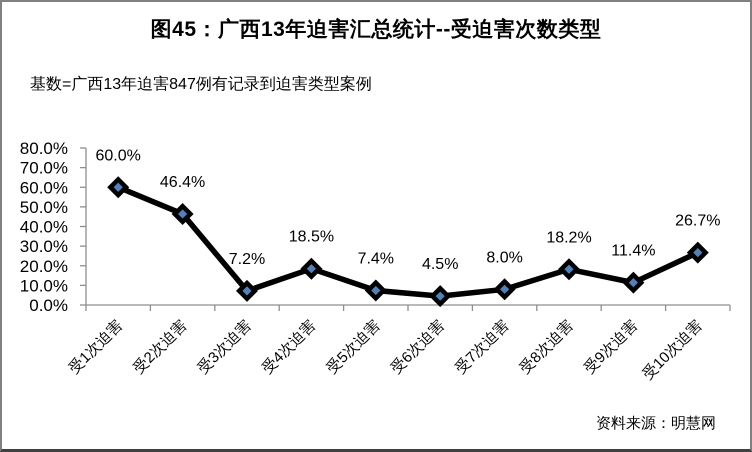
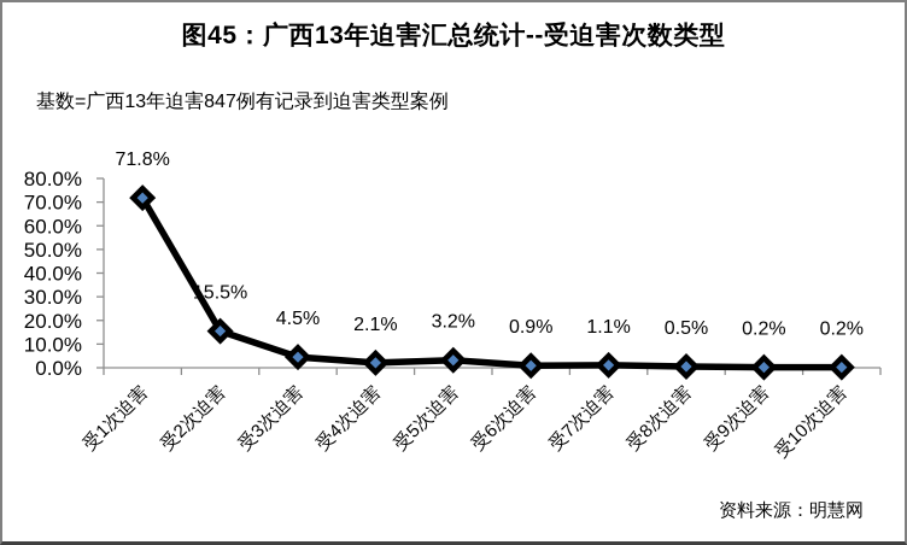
受1次迫害: 60.0% -> 71.8%
受2次迫害: 46.4% -> 15.5%
受3次迫害: 7.2% -> 4.5%
受4次迫害: 18.5% -> 2.1%
受5次迫害: 7.4% -> 3.2%
受6次迫害: 4.5% -> 0.9%
受7次迫害: 8.0% -> 1.1%
受8次迫害: 18.2% -> 0.5%
受9次迫害: 11.4% -> 0.2%
受10次迫害: 26.7% -> 0.2%
